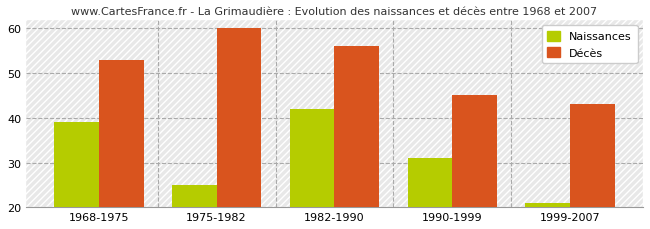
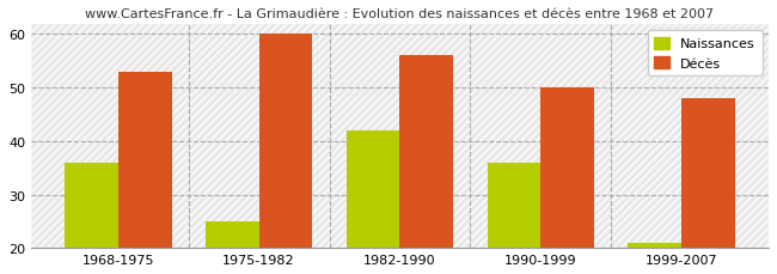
Naissances/1968-1975: 39 -> 36
Naissances/1990-1999: 31 -> 36
Décès/1990-1999: 45 -> 50
Décès/1999-2007: 43 -> 48
